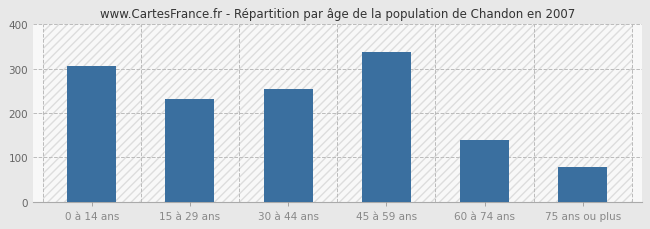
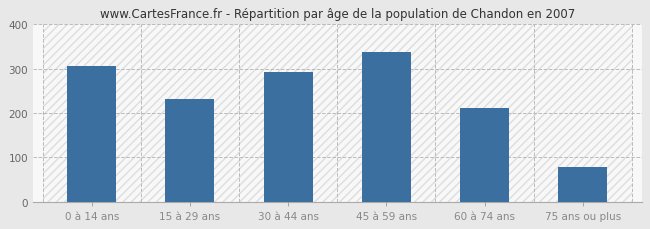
30 à 44 ans: 255 -> 293
60 à 74 ans: 140 -> 211
